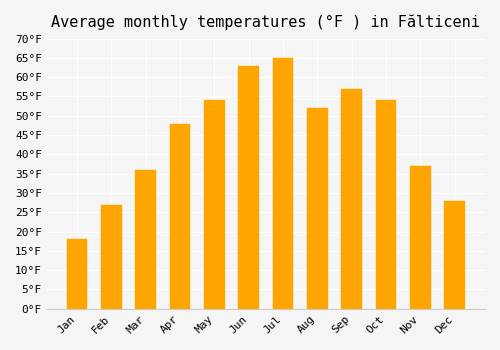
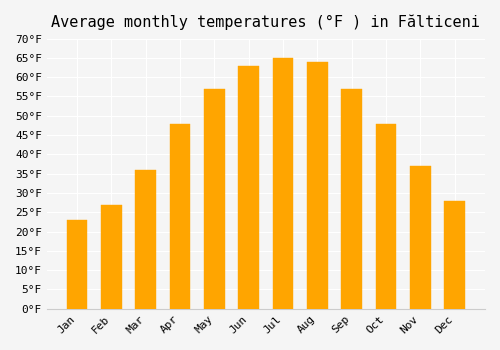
Jan: 18°F -> 23°F
May: 54°F -> 57°F
Aug: 52°F -> 64°F
Oct: 54°F -> 48°F
